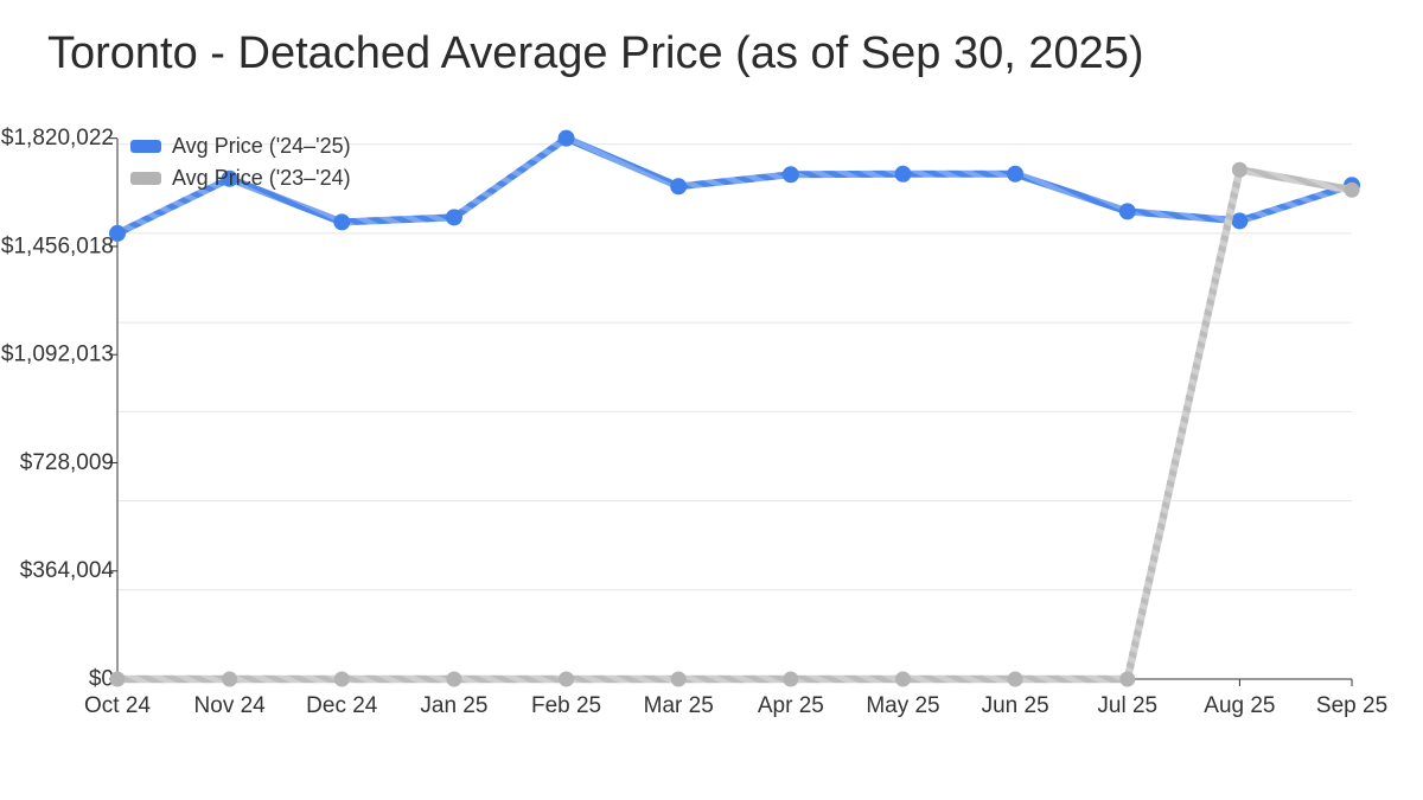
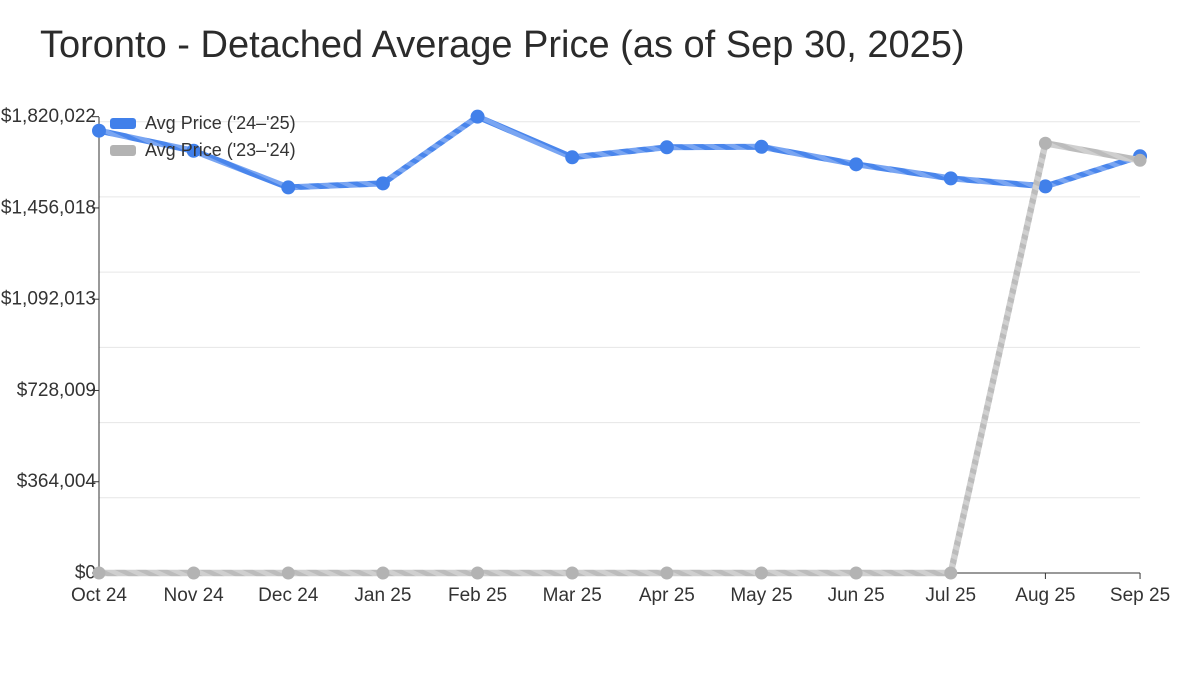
Avg Price ('24–'25)/Oct 24: $1500000 -> $1760000
Avg Price ('24–'25)/Jun 25: $1700000 -> $1630000
